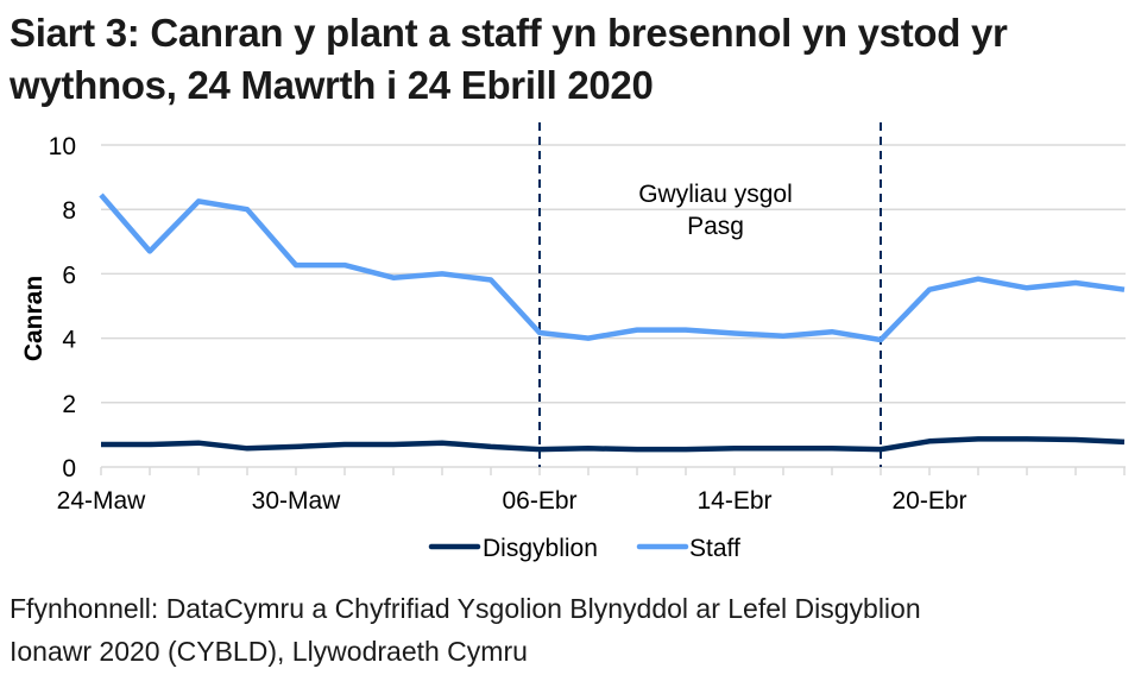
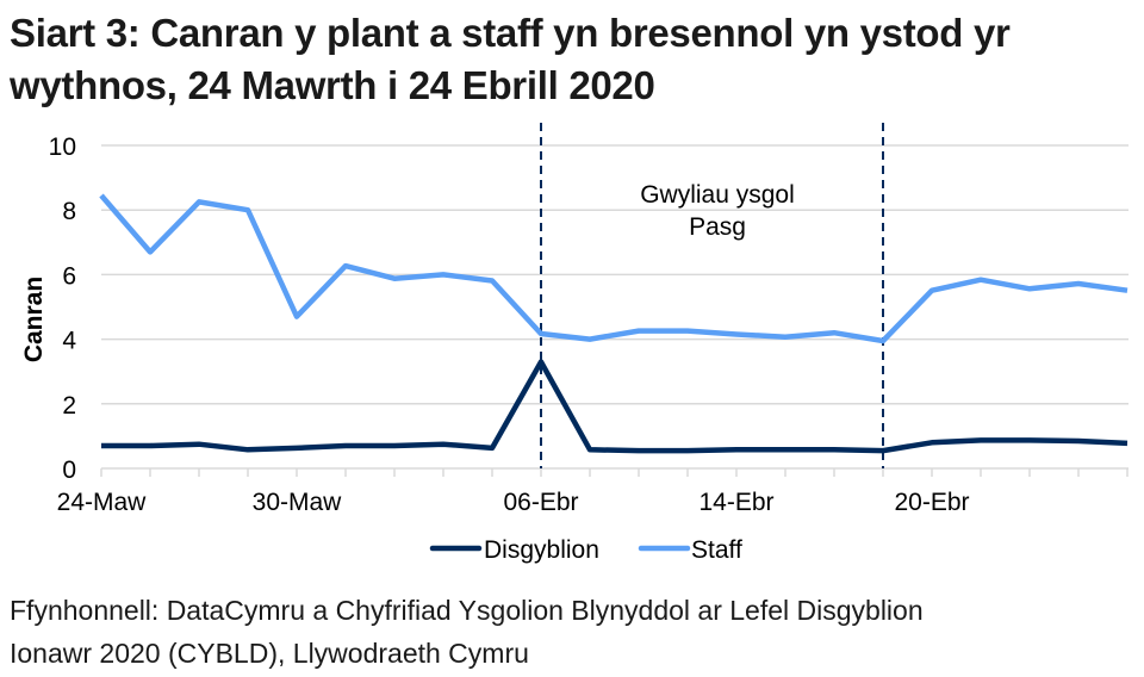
Staff/30-Maw: 6.3 -> 4.7
Disgyblion/06-Ebr: 0.6 -> 3.3
